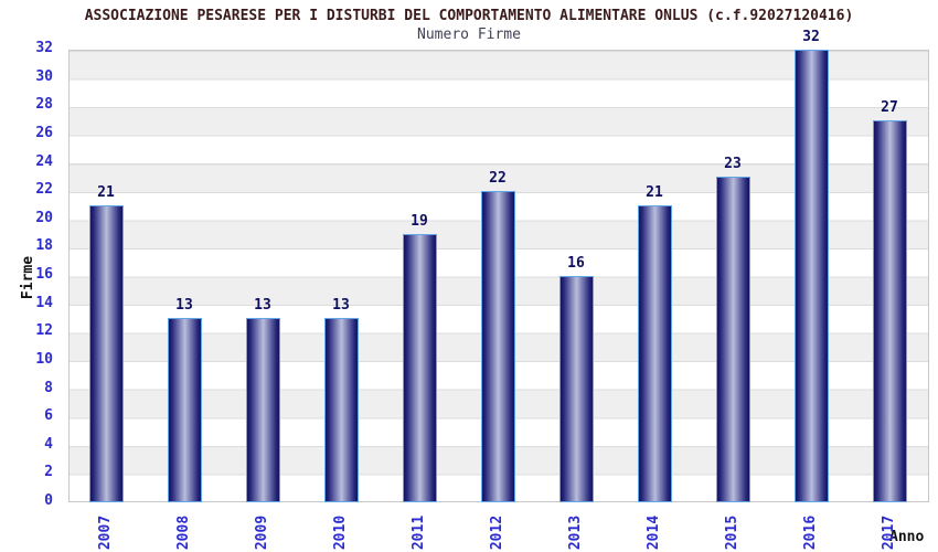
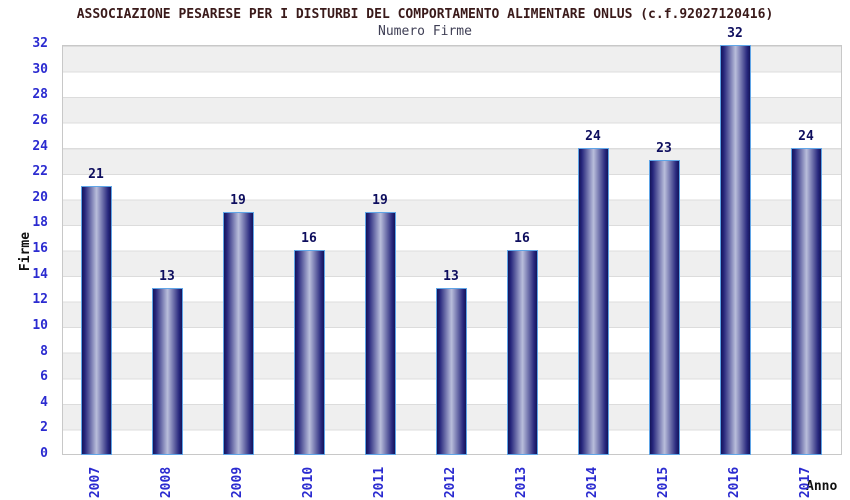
2009: 13 -> 19
2010: 13 -> 16
2012: 22 -> 13
2014: 21 -> 24
2017: 27 -> 24
